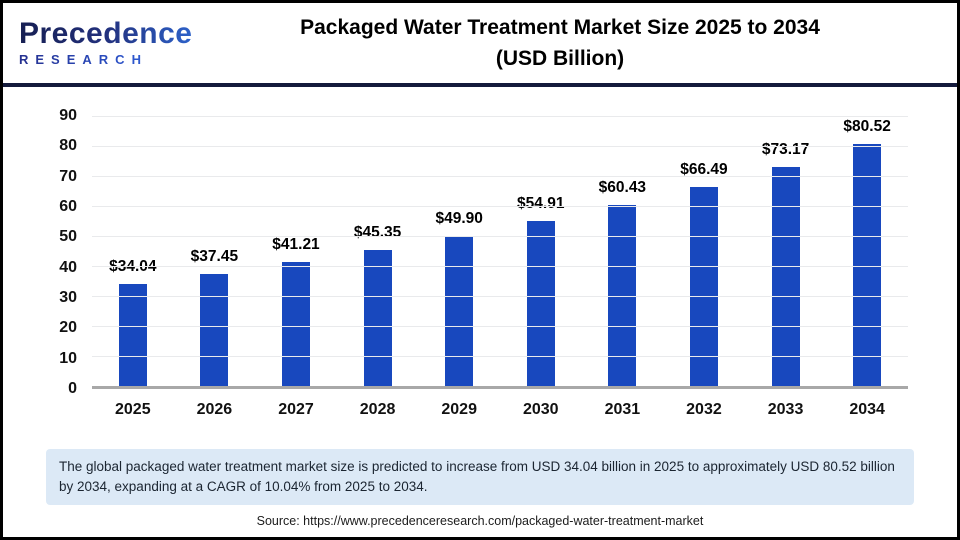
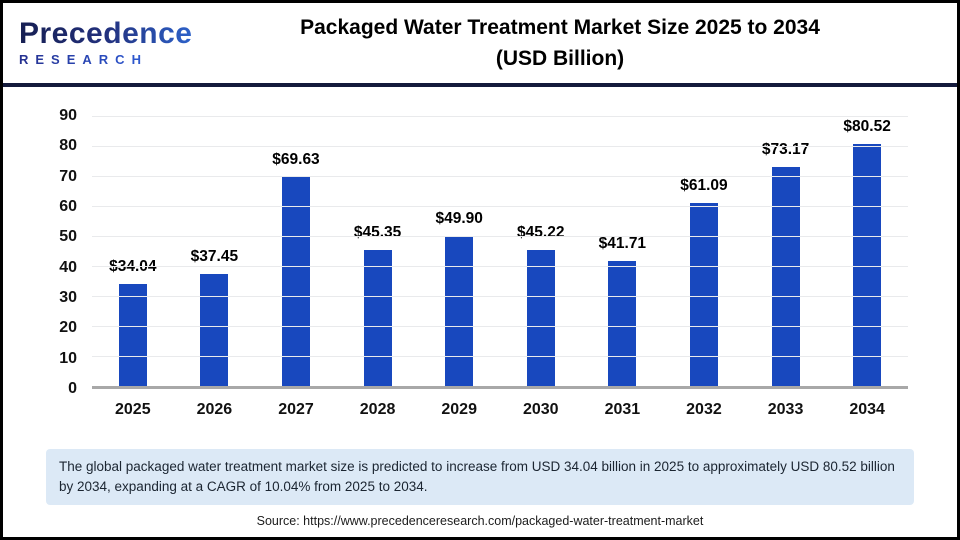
2027: $41.21 -> $69.63
2030: $54.91 -> $45.22
2031: $60.43 -> $41.71
2032: $66.49 -> $61.09
